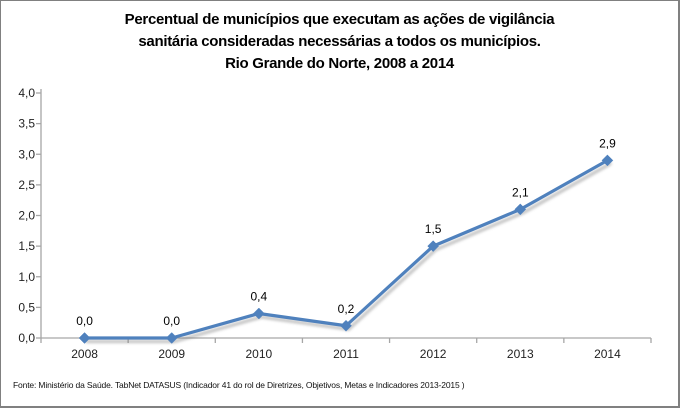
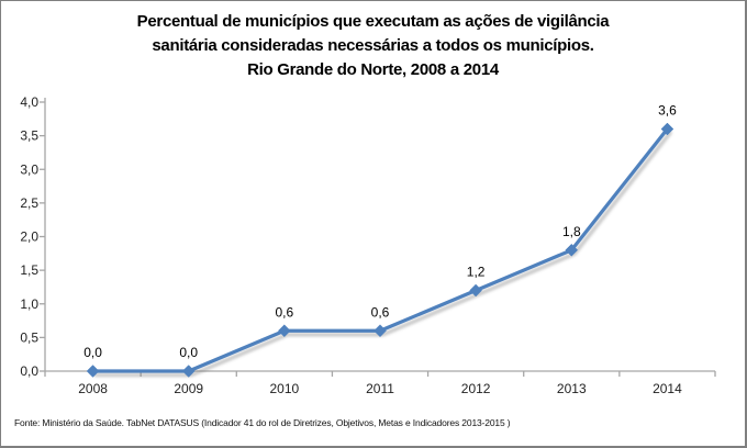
2010: 0,4 -> 0,6
2011: 0,2 -> 0,6
2012: 1,5 -> 1,2
2013: 2,1 -> 1,8
2014: 2,9 -> 3,6
